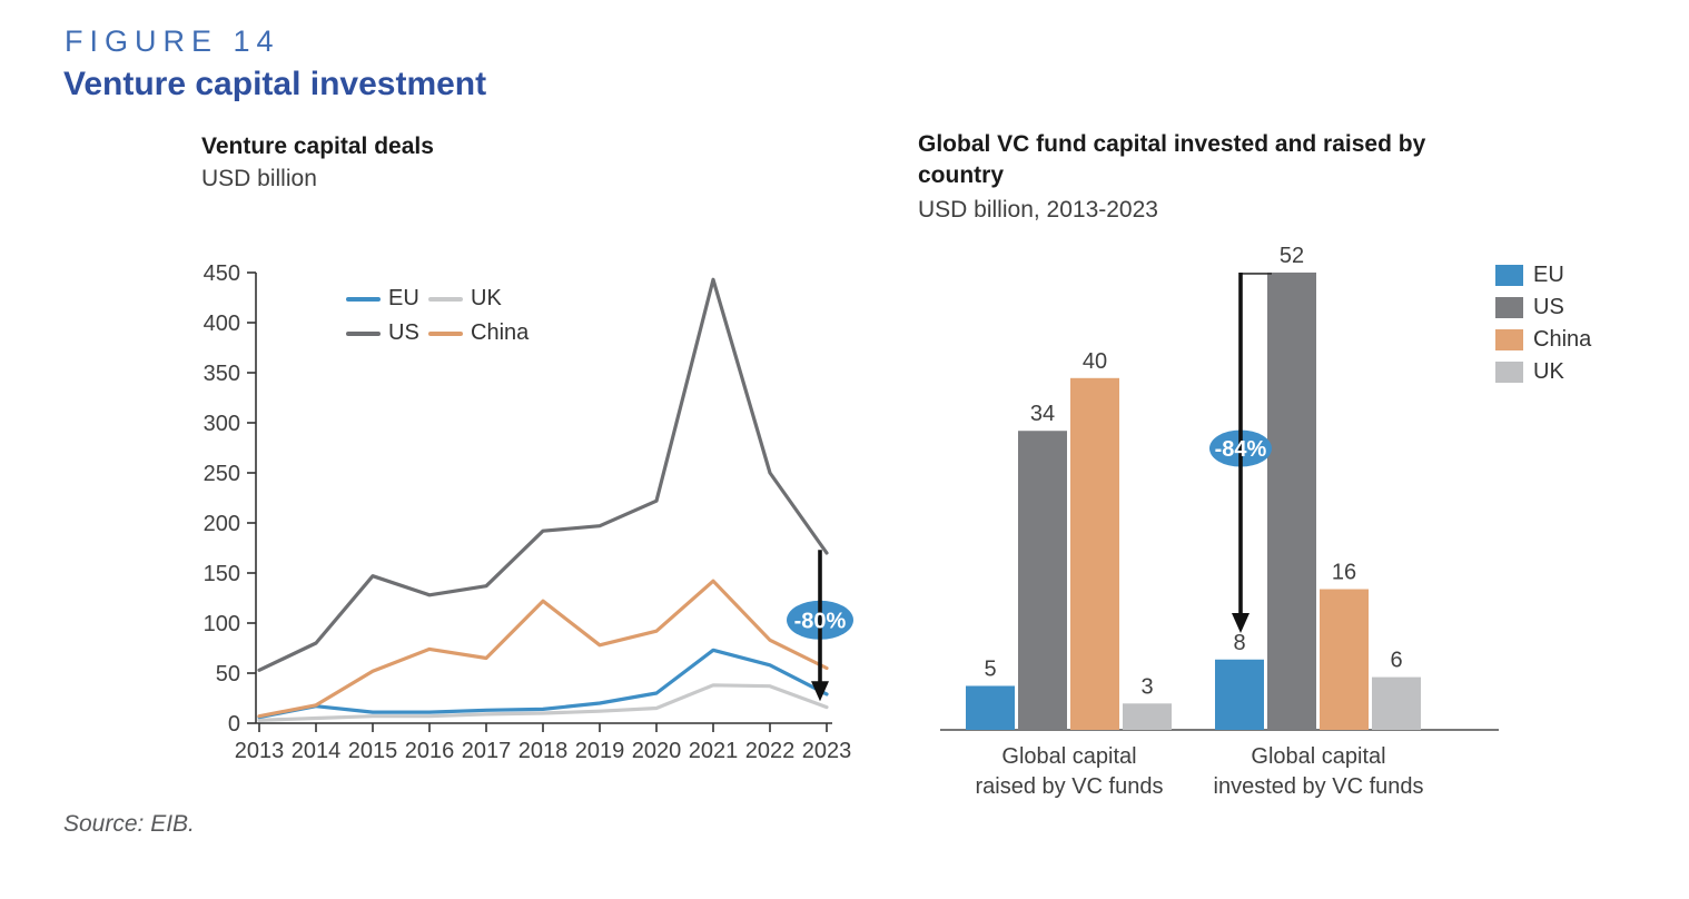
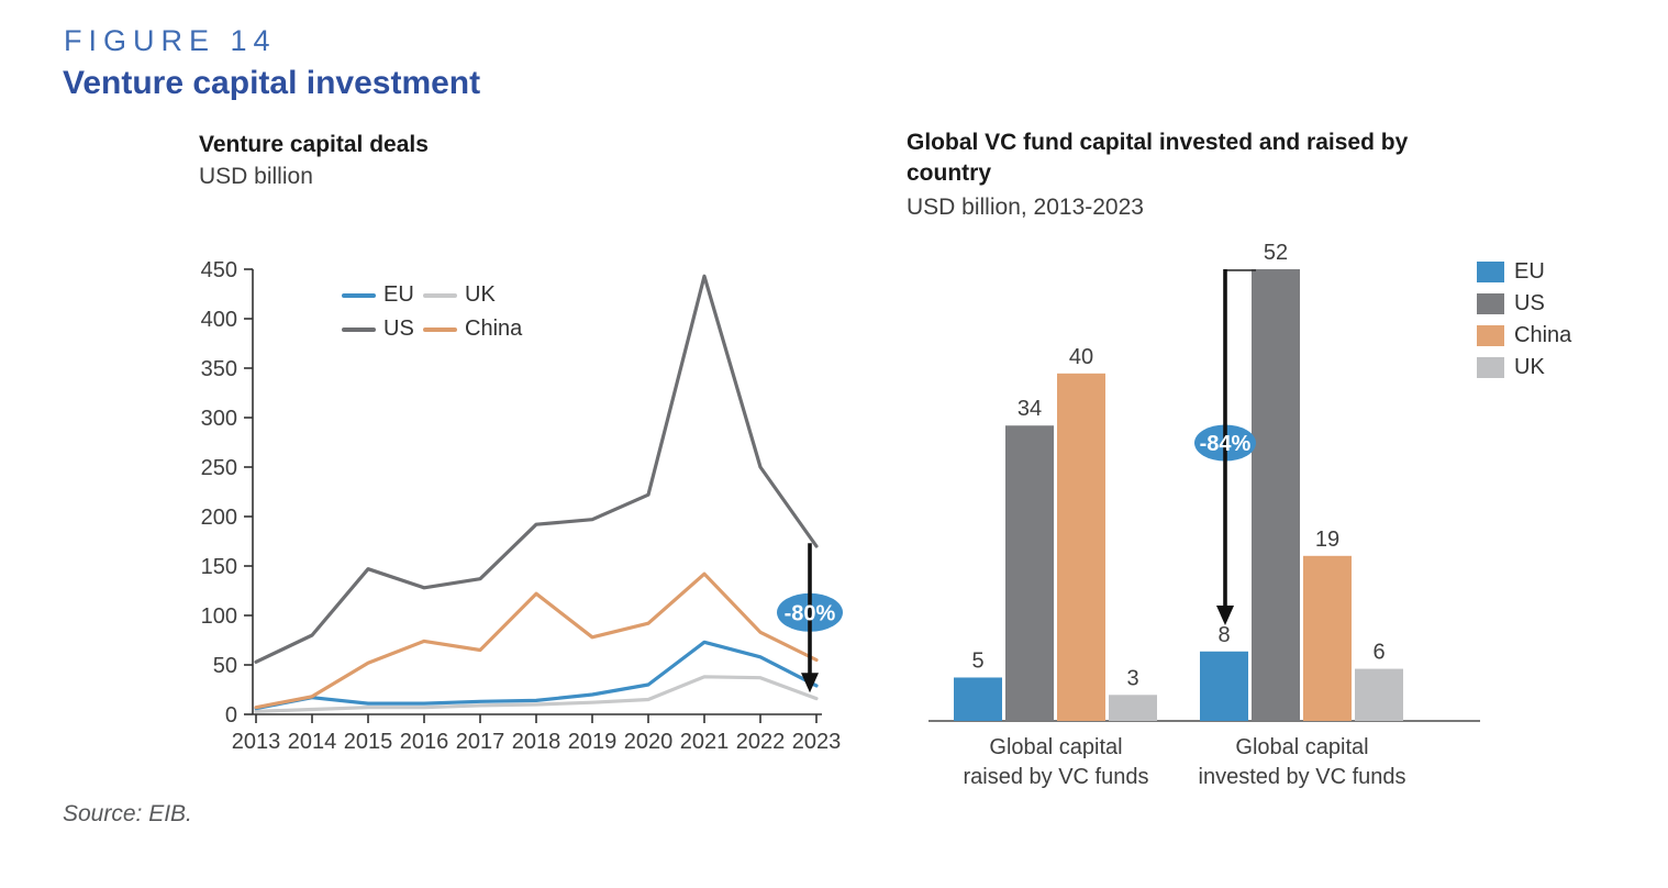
Global VC fund capital invested and raised by country/China/Global capital invested by VC funds: 16 -> 19
